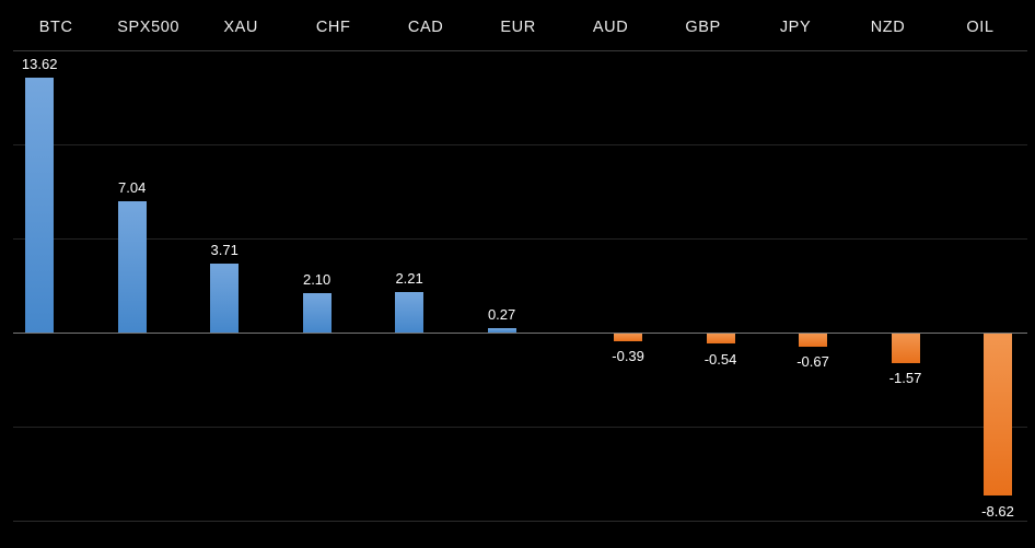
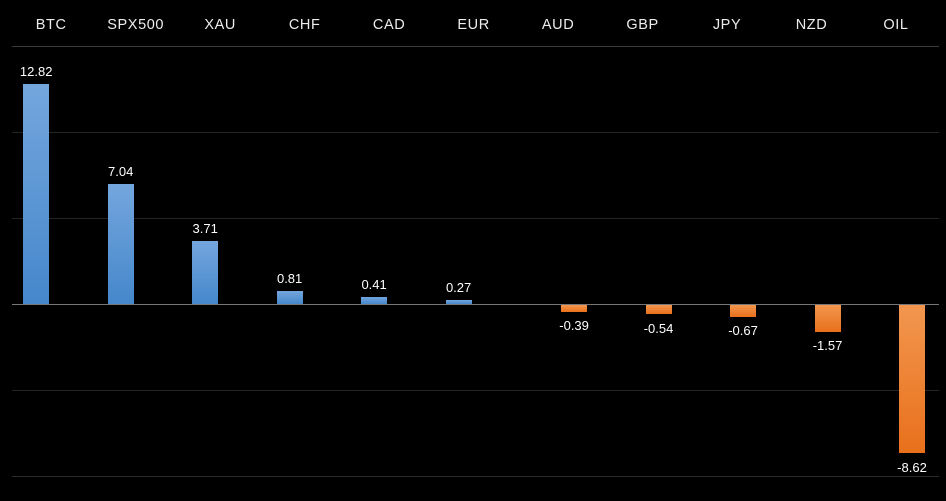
BTC: 13.62 -> 12.82
CHF: 2.10 -> 0.81
CAD: 2.21 -> 0.41
